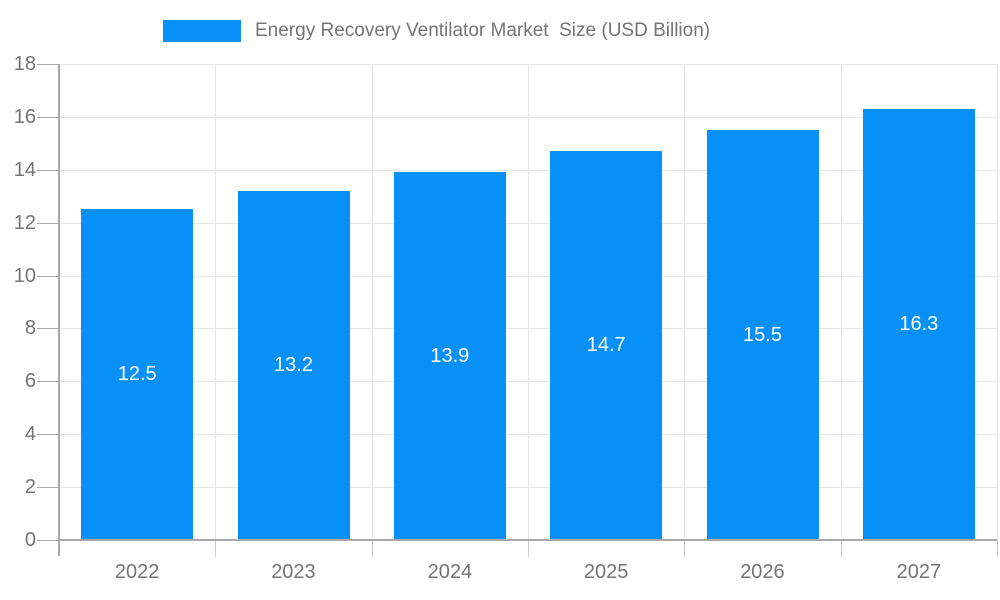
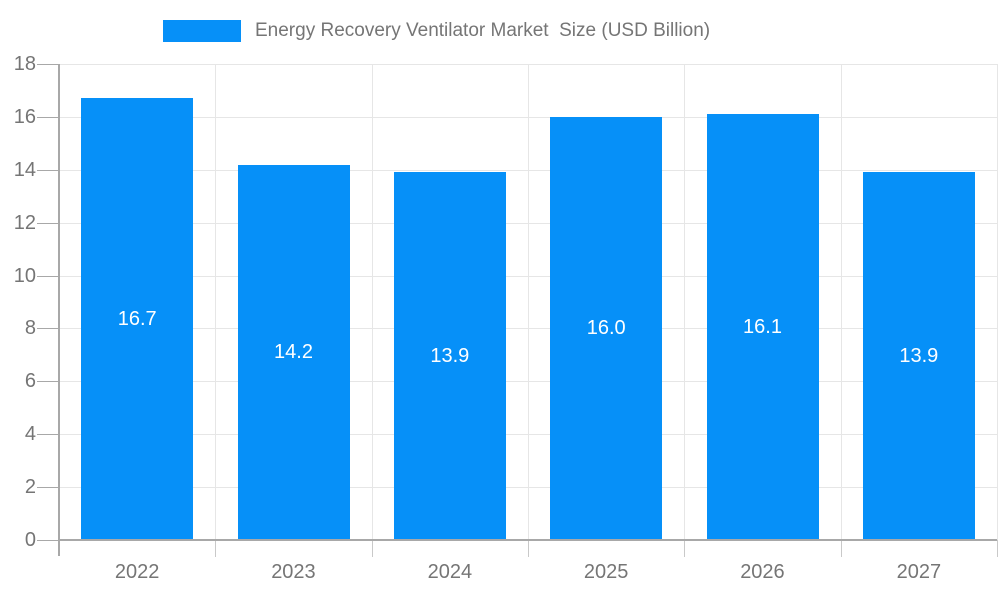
2022: 12.5 -> 16.7
2023: 13.2 -> 14.2
2025: 14.7 -> 16.0
2026: 15.5 -> 16.1
2027: 16.3 -> 13.9
